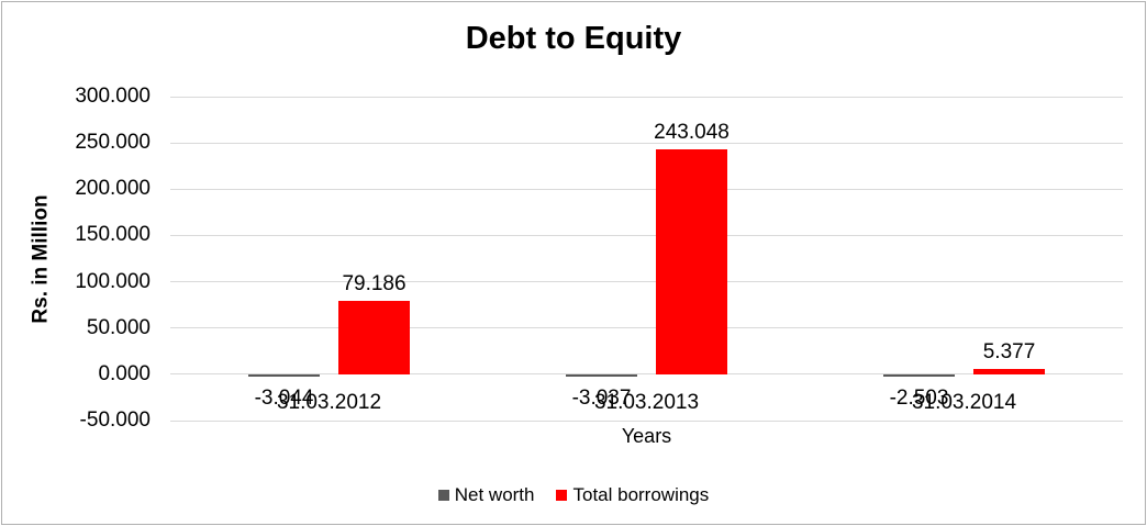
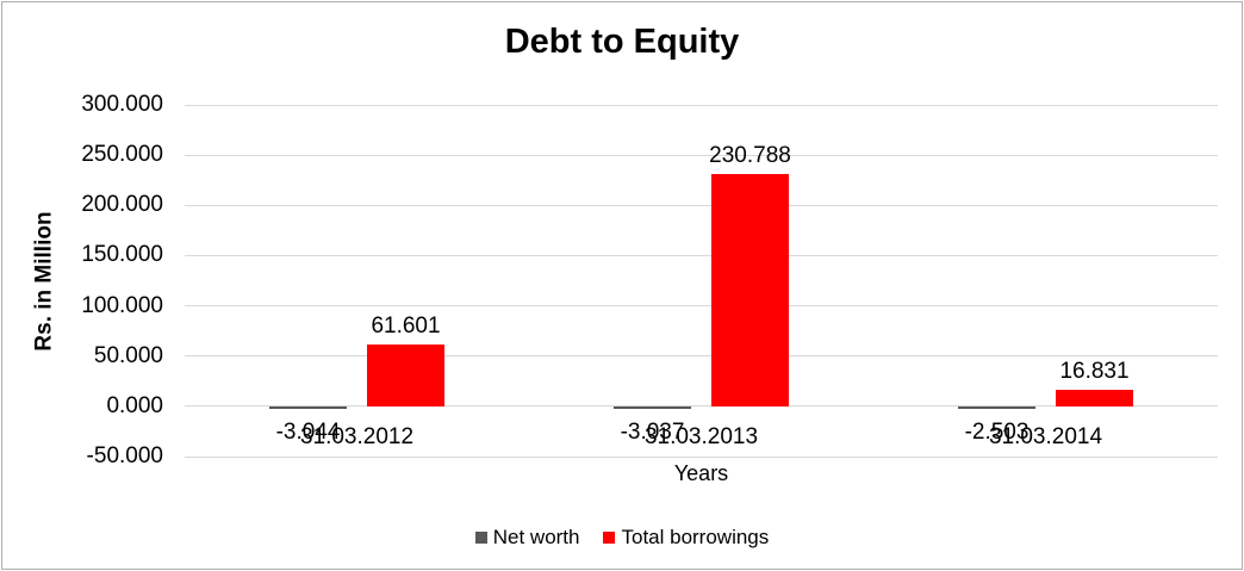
Total borrowings/31.03.2012: 79.186 -> 61.601
Total borrowings/31.03.2013: 243.048 -> 230.788
Total borrowings/31.03.2014: 5.377 -> 16.831
